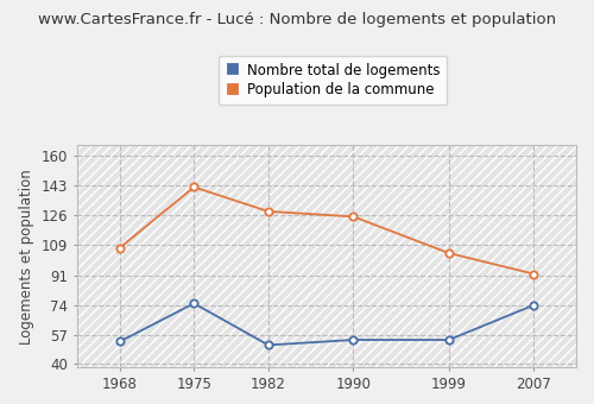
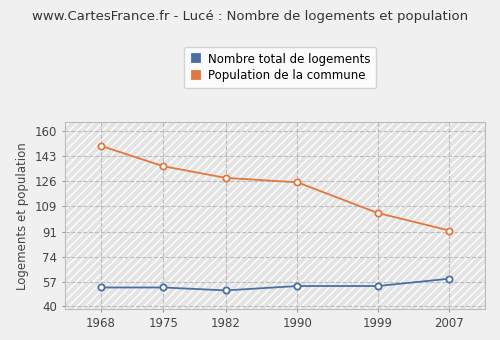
Population de la commune/1968: 107 -> 150
Nombre total de logements/1975: 75 -> 53
Population de la commune/1975: 142 -> 136
Nombre total de logements/2007: 74 -> 59
